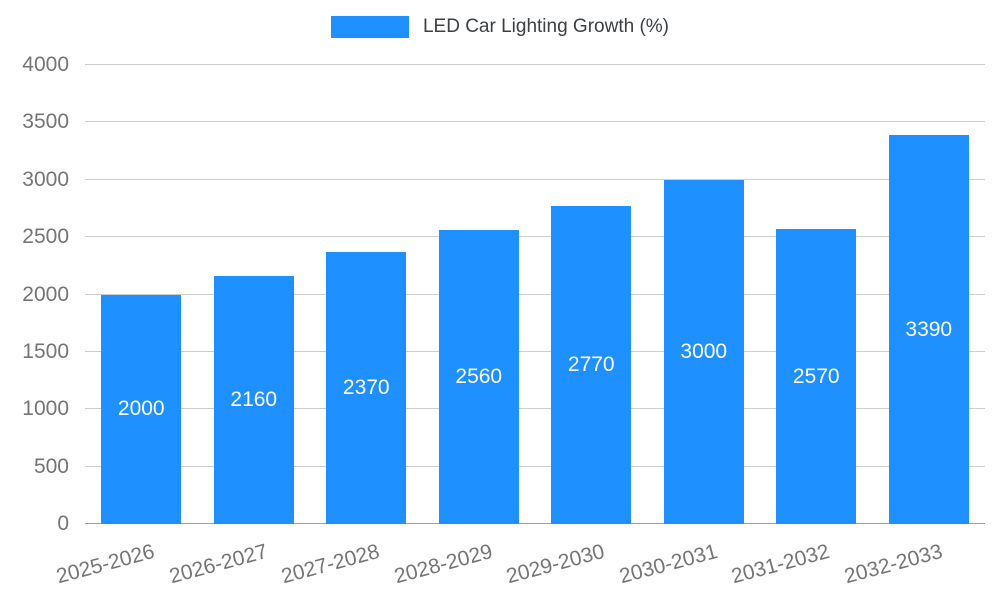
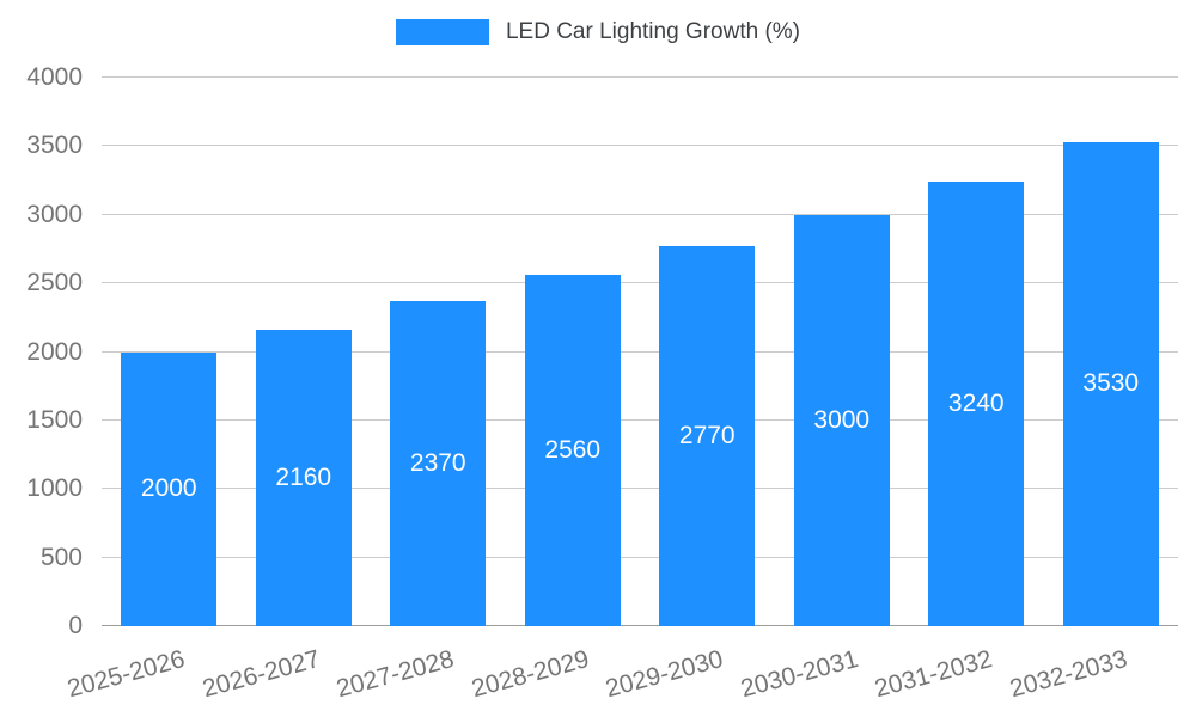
2031-2032: 2570 -> 3240
2032-2033: 3390 -> 3530
